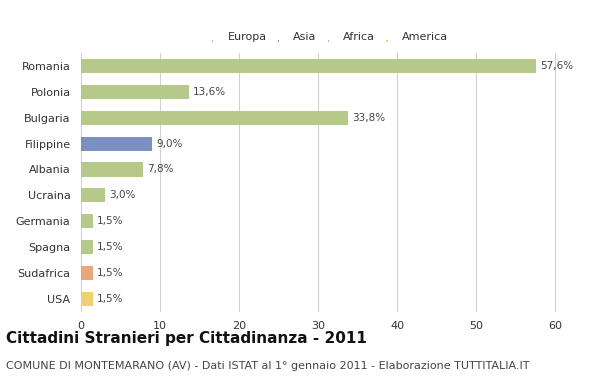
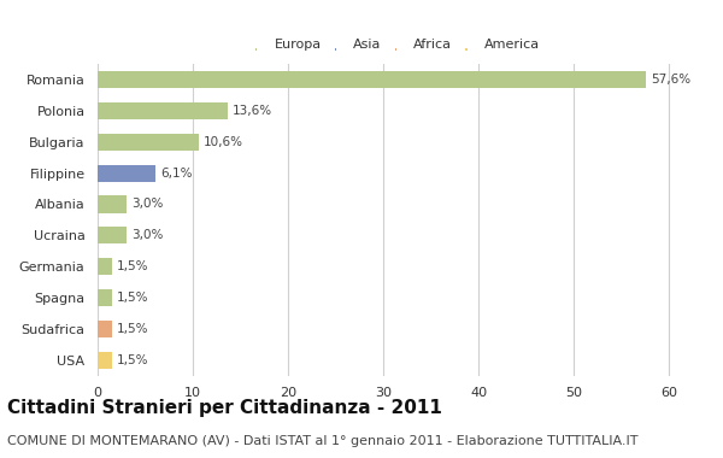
Bulgaria: 33,8% -> 10,6%
Filippine: 9,0% -> 6,1%
Albania: 7,8% -> 3,0%
